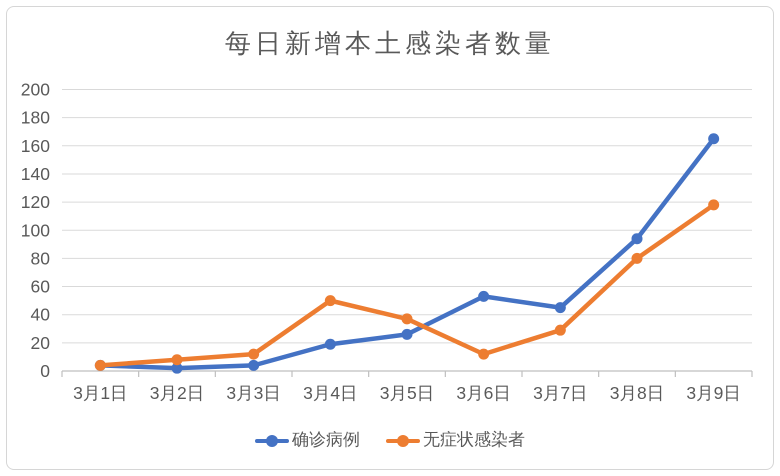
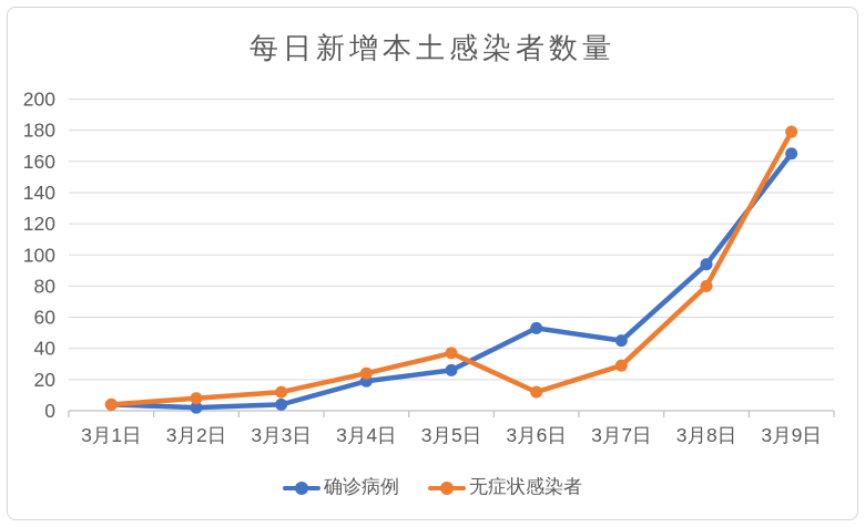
无症状感染者/3月4日: 50 -> 24
无症状感染者/3月9日: 118 -> 179
